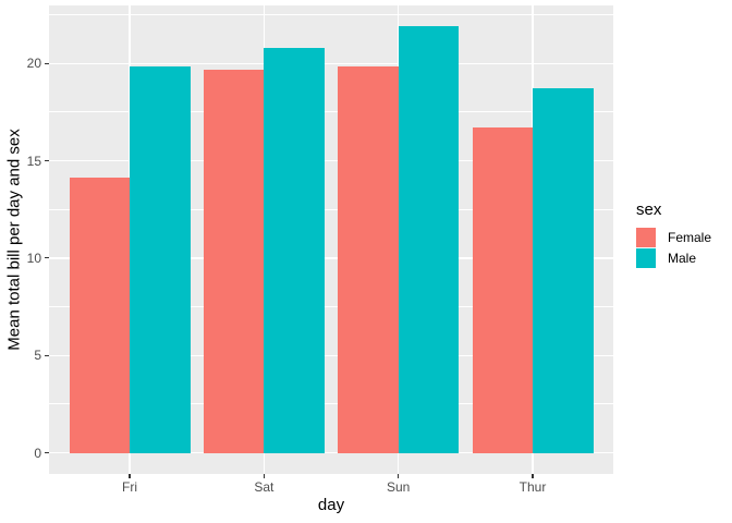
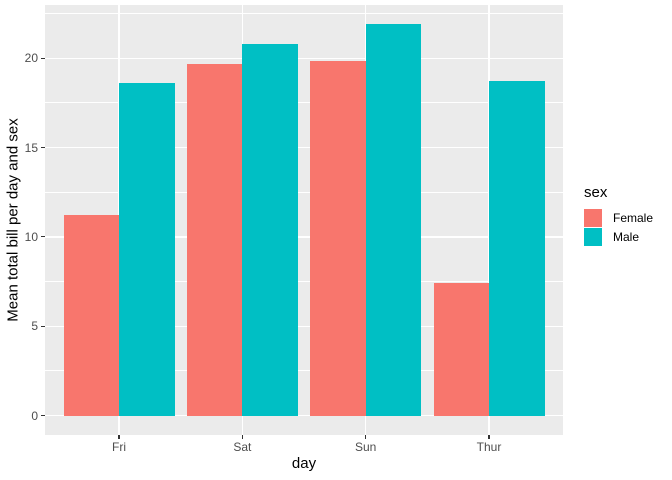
Female/Fri: 14.2 -> 11.2
Male/Fri: 19.9 -> 18.6
Female/Thur: 16.7 -> 7.4
